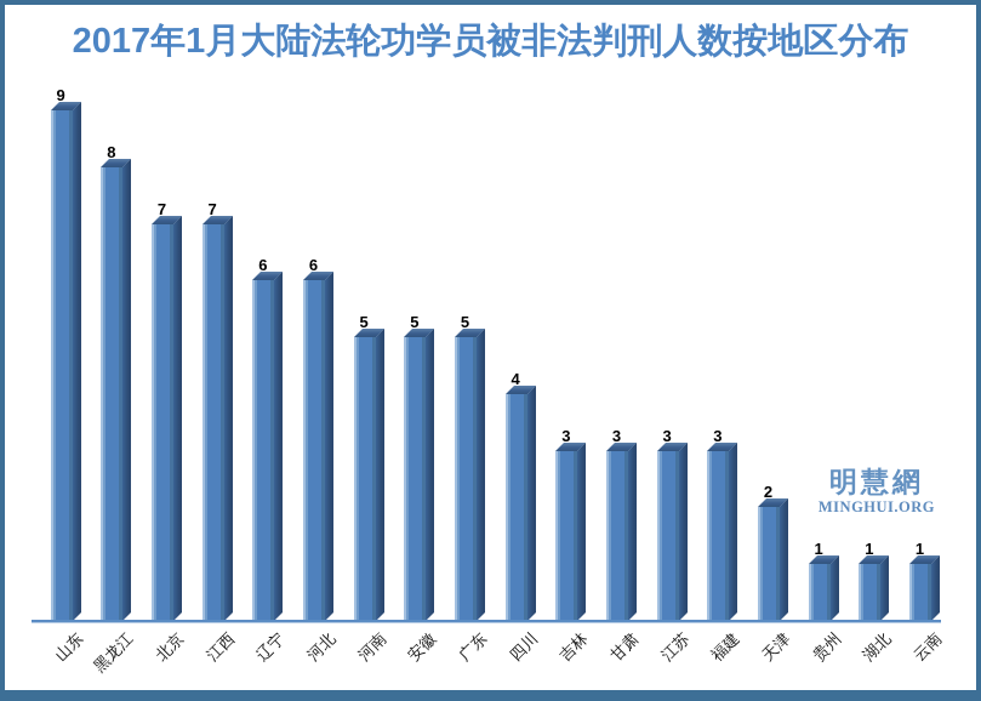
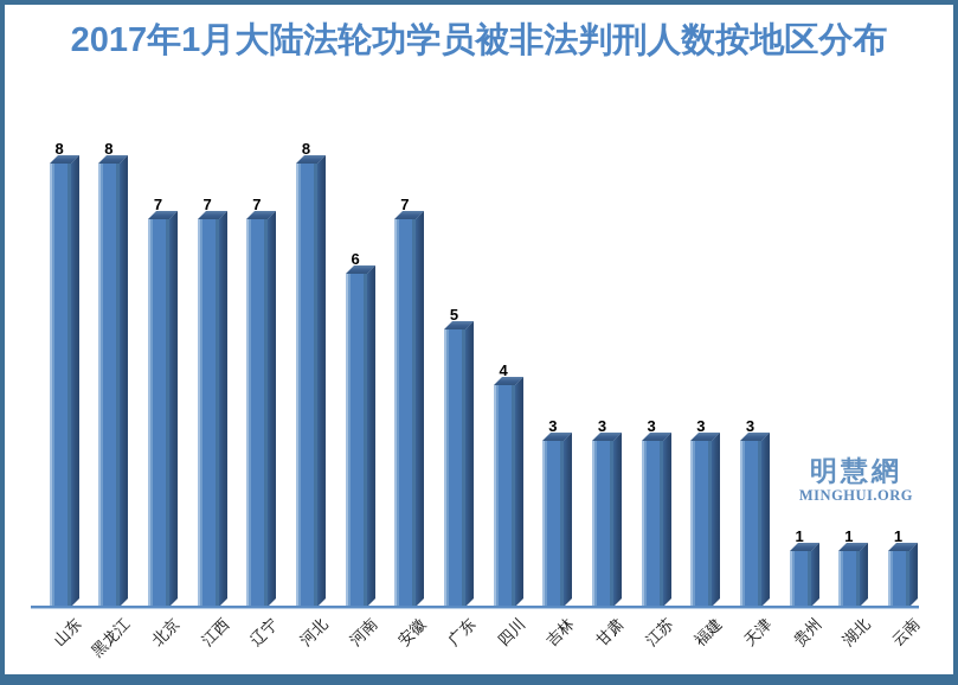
山东: 9 -> 8
辽宁: 6 -> 7
河北: 6 -> 8
河南: 5 -> 6
安徽: 5 -> 7
天津: 2 -> 3
